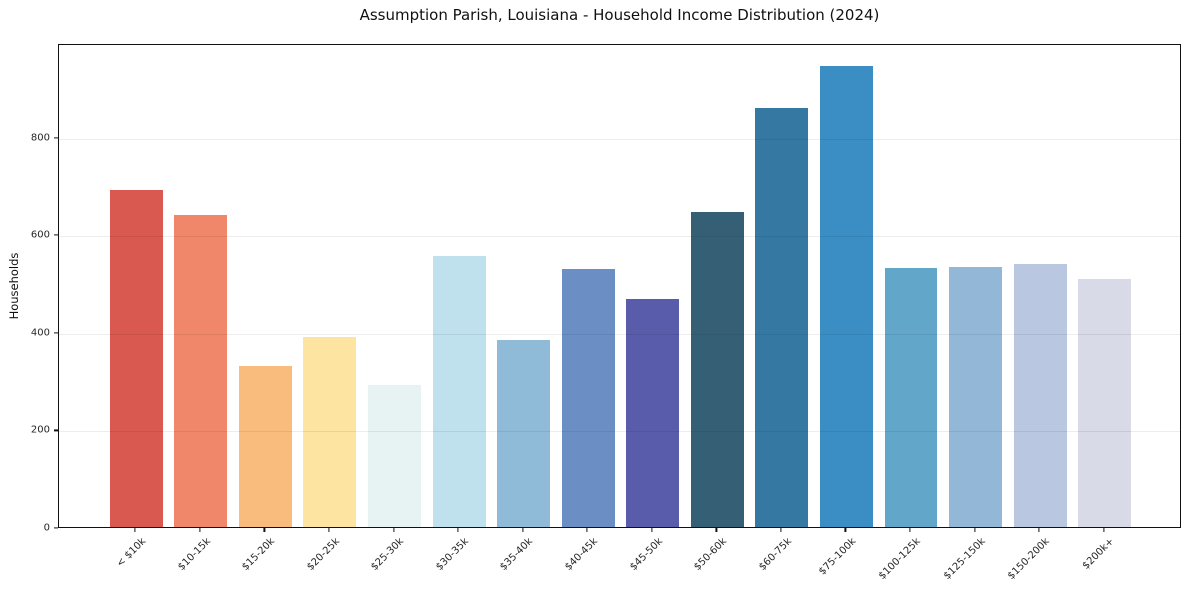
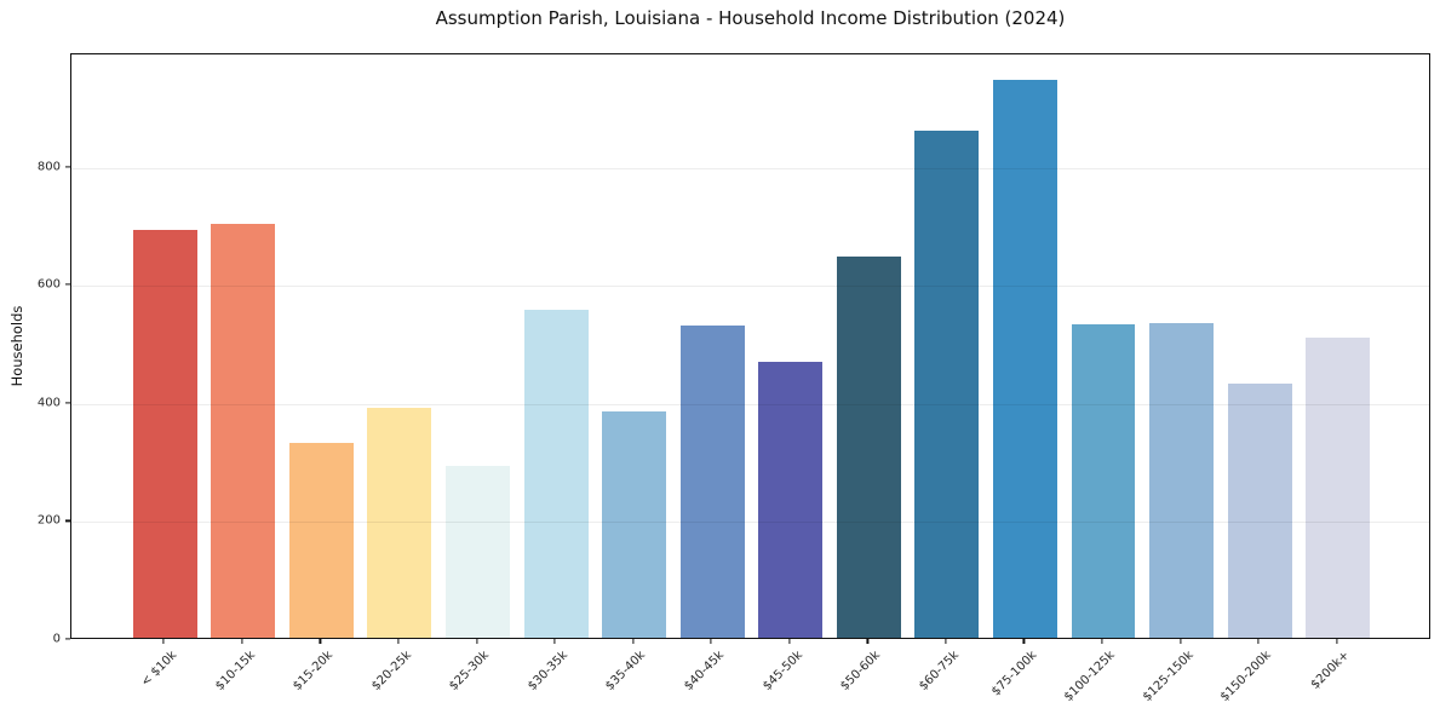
$10-15k: 640 -> 700
$150-200k: 540 -> 430
